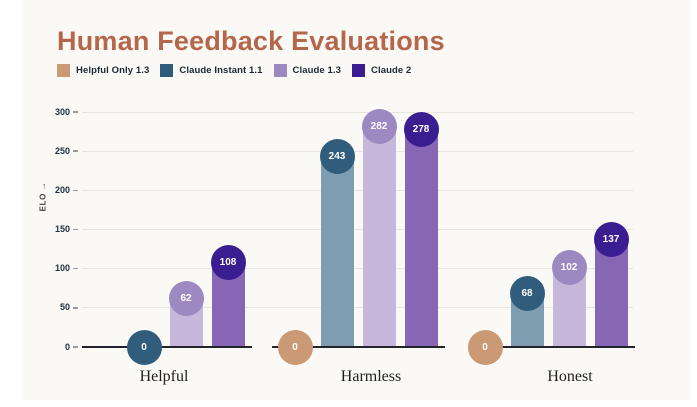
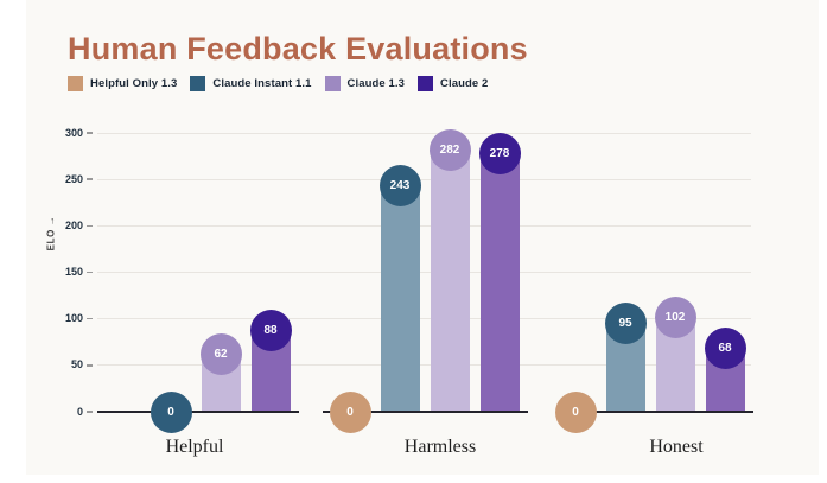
Claude 2/Helpful: 108 -> 88
Claude Instant 1.1/Honest: 68 -> 95
Claude 2/Honest: 137 -> 68
